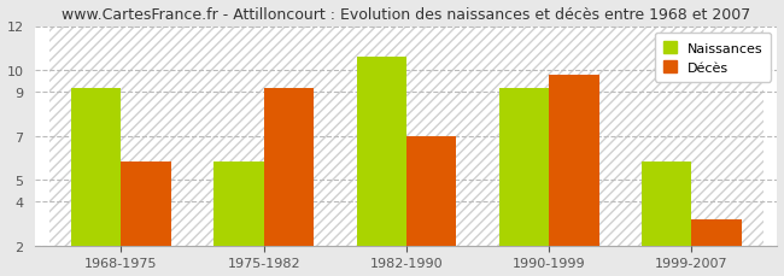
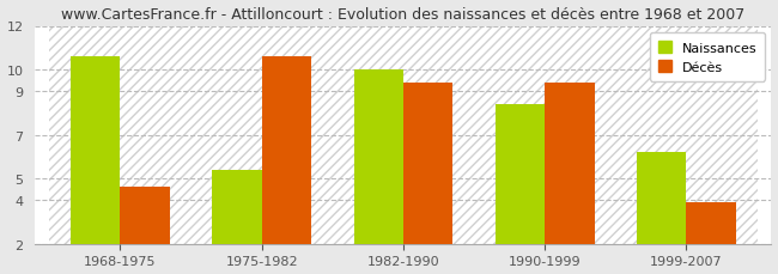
Naissances/1968-1975: 9.2 -> 10.6
Décès/1968-1975: 5.8 -> 4.6
Naissances/1975-1982: 5.8 -> 5.4
Décès/1975-1982: 9.2 -> 10.6
Naissances/1982-1990: 10.6 -> 10.0
Décès/1982-1990: 7.0 -> 9.4
Naissances/1990-1999: 9.2 -> 8.4
Décès/1990-1999: 9.8 -> 9.4
Naissances/1999-2007: 5.8 -> 6.2
Décès/1999-2007: 3.2 -> 3.9
